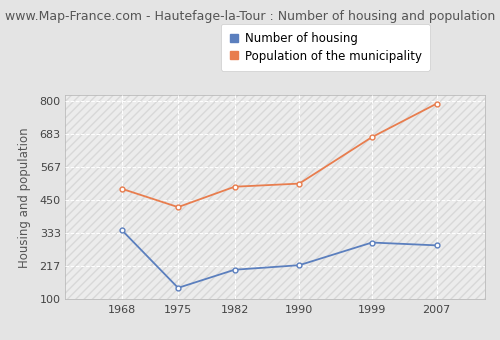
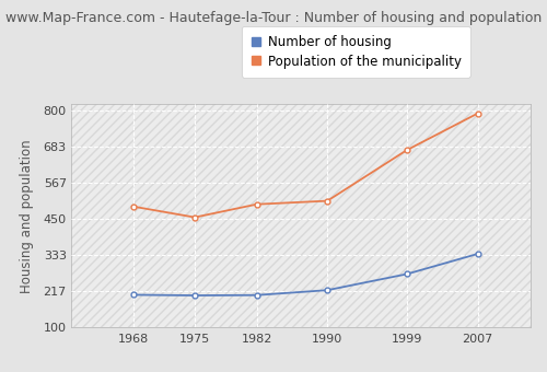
Number of housing/1968: 345 -> 205
Number of housing/1975: 140 -> 203
Population of the municipality/1975: 425 -> 455
Number of housing/1999: 300 -> 272
Number of housing/2007: 290 -> 337
